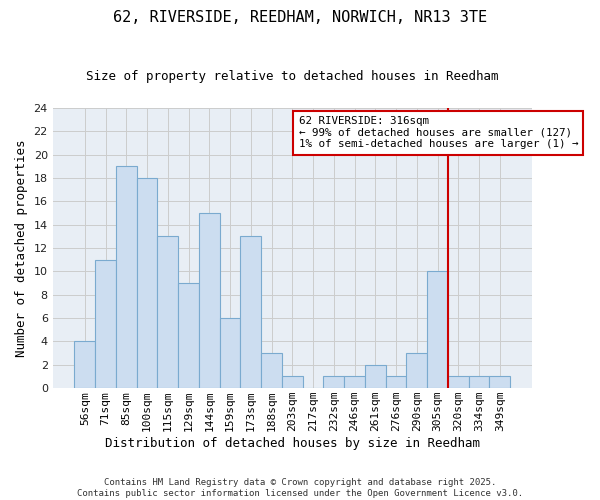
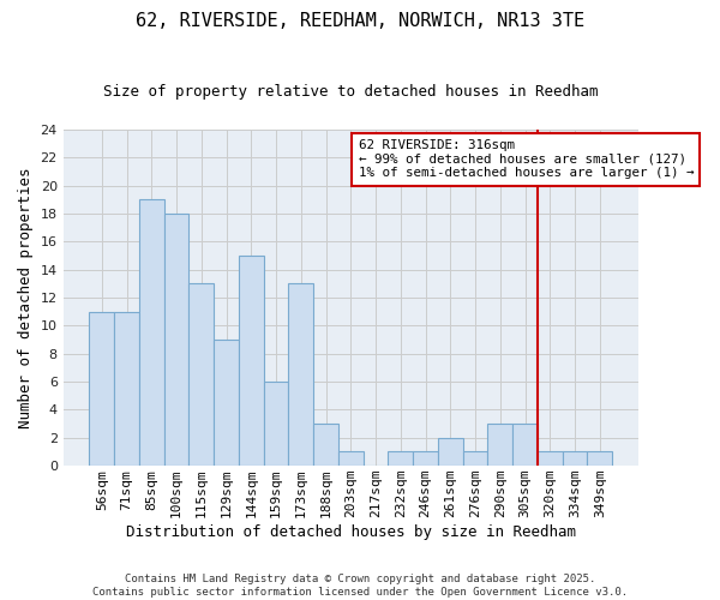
56sqm: 4 -> 11
305sqm: 10 -> 3
